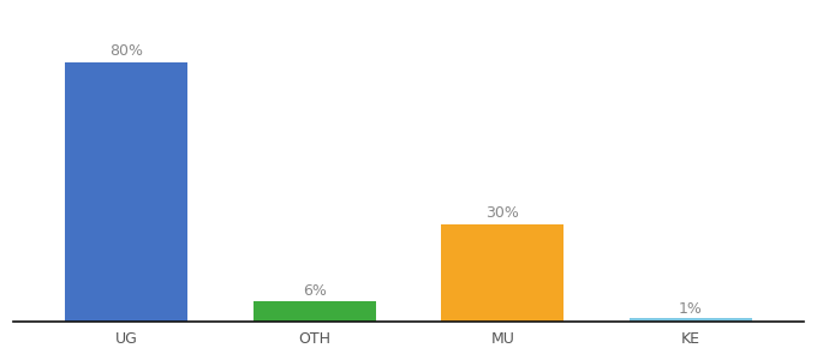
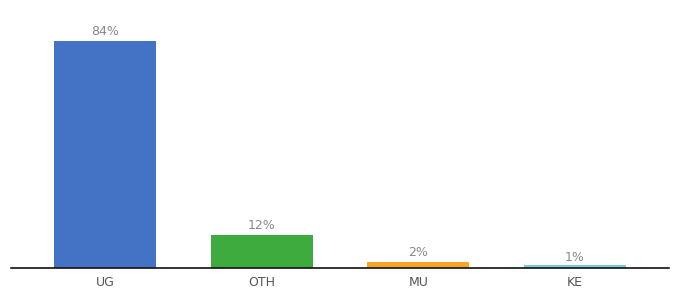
UG: 80% -> 84%
OTH: 6% -> 12%
MU: 30% -> 2%
